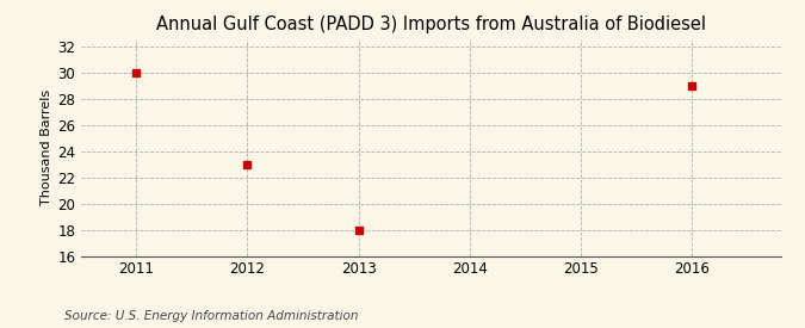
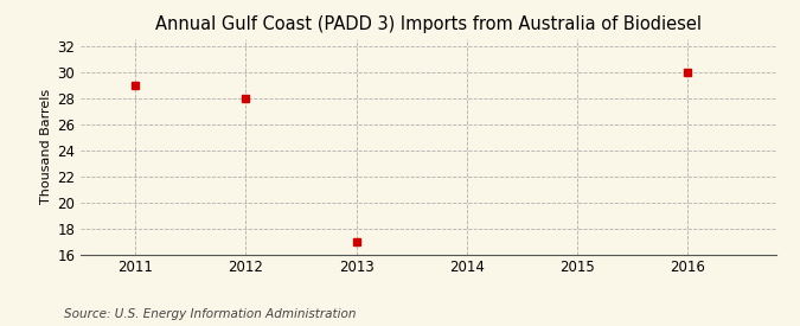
2011: 30 -> 29
2012: 23 -> 28
2013: 18 -> 17
2016: 29 -> 30
